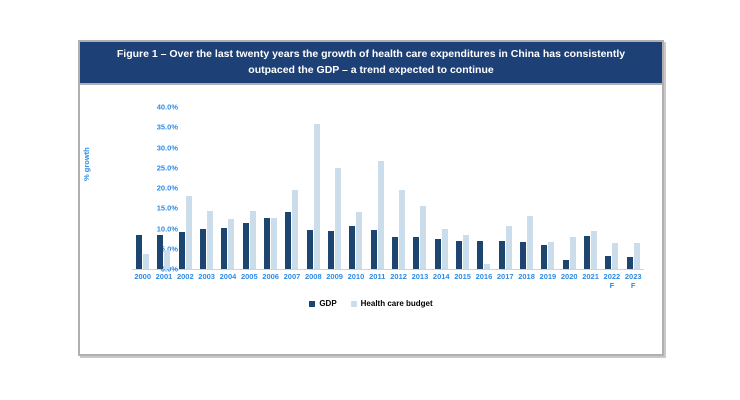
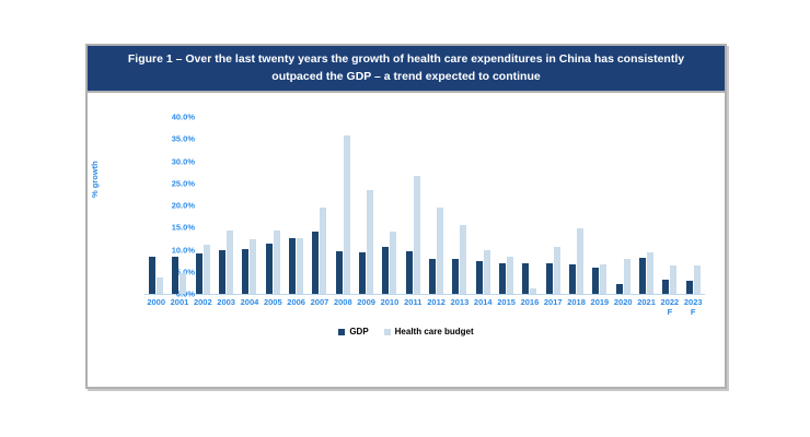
Health care budget/2002: 18% -> 11%
Health care budget/2009: 25% -> 23%
Health care budget/2018: 13% -> 15%
